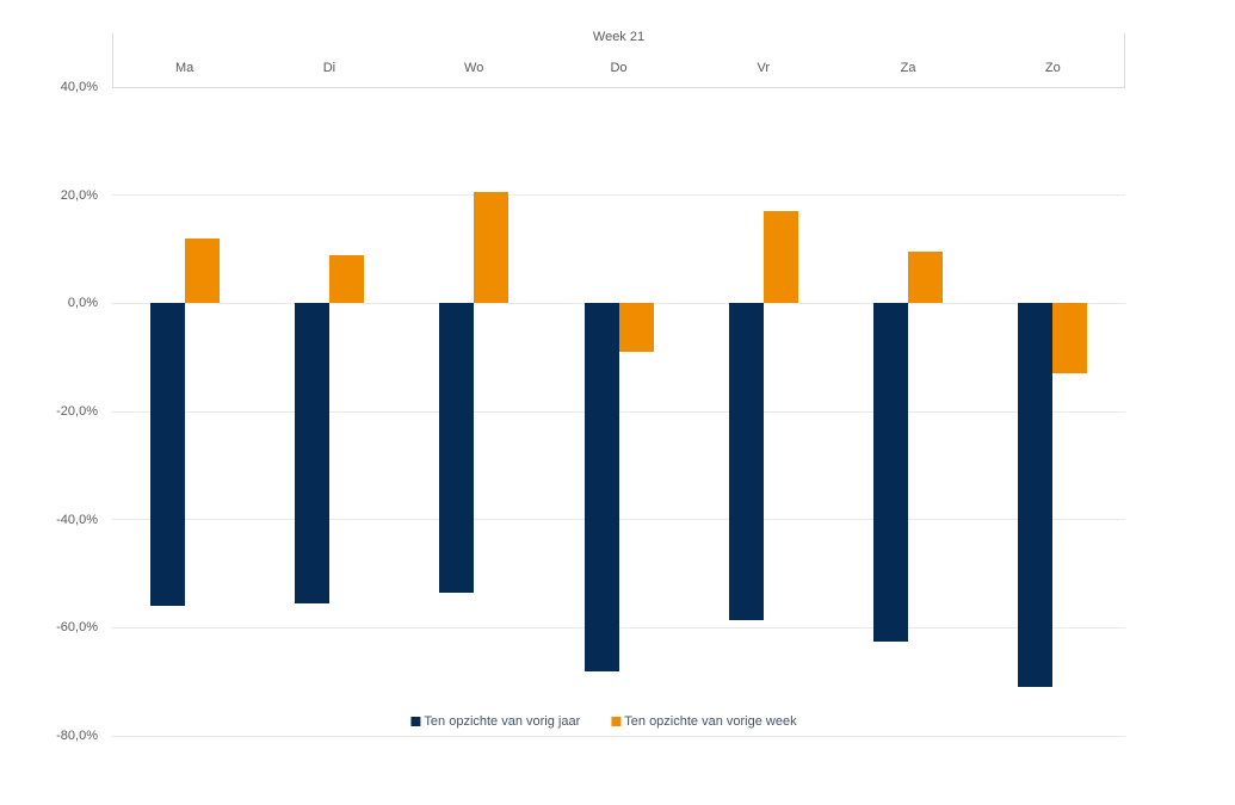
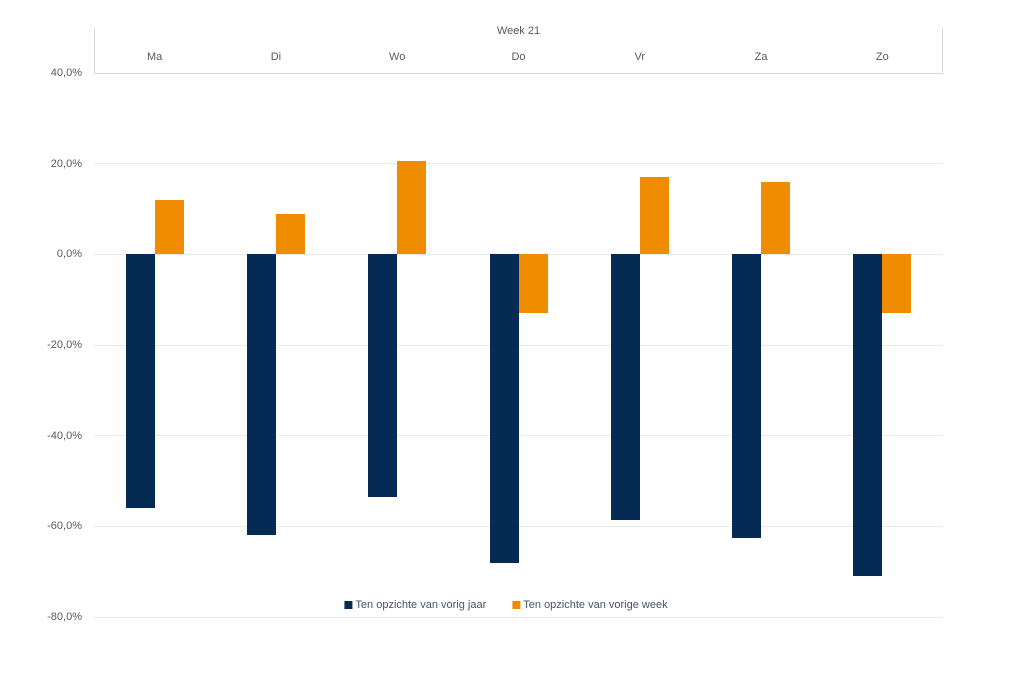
Ten opzichte van vorig jaar/Di: -56% -> -62%
Ten opzichte van vorige week/Do: -9% -> -13%
Ten opzichte van vorige week/Za: 10% -> 16%
